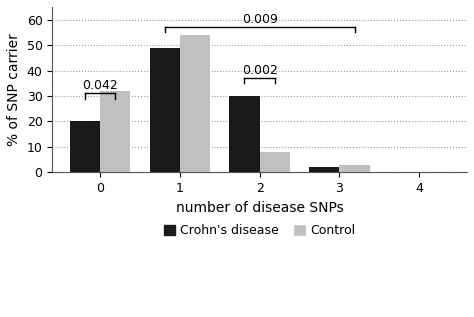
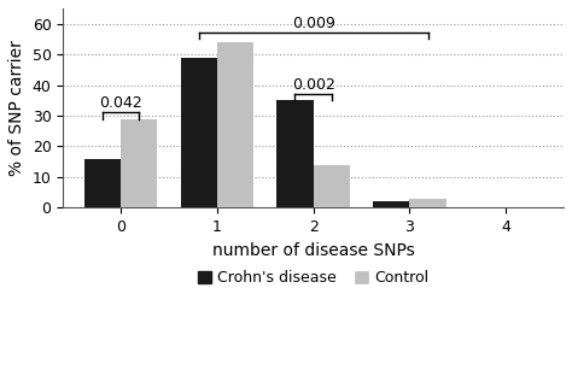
Crohn's disease/0: 20 -> 16
Control/0: 32 -> 29
Crohn's disease/2: 30 -> 35
Control/2: 8 -> 14
